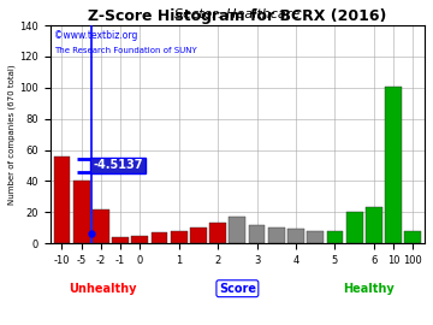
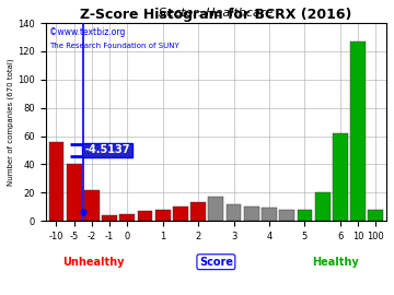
6: 23 -> 62
10: 101 -> 127
